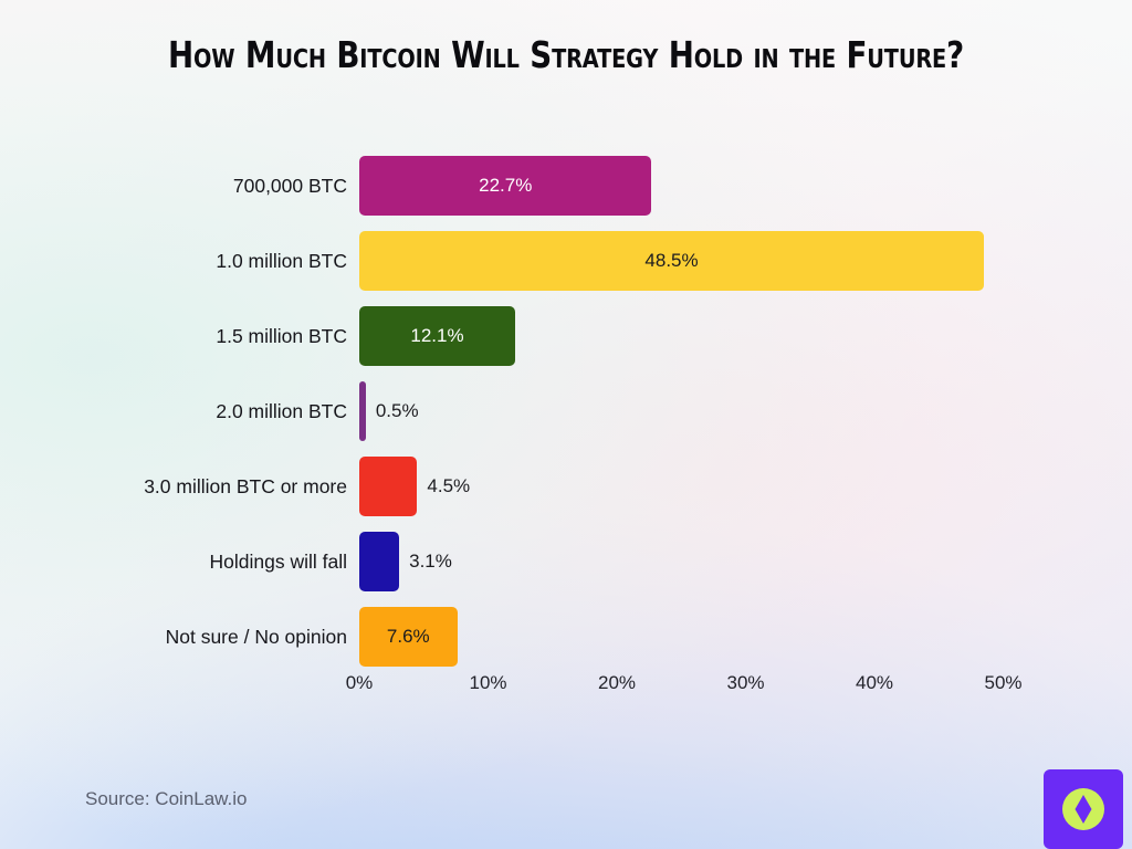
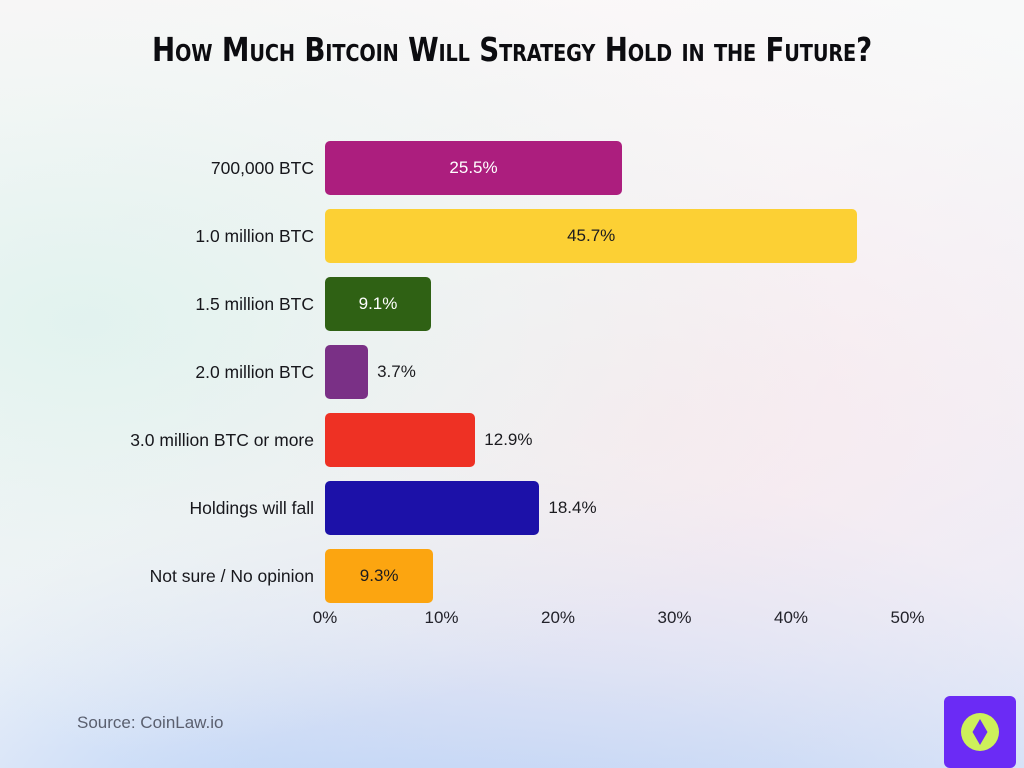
700,000 BTC: 22.7% -> 25.5%
1.0 million BTC: 48.5% -> 45.7%
1.5 million BTC: 12.1% -> 9.1%
2.0 million BTC: 0.5% -> 3.7%
3.0 million BTC or more: 4.5% -> 12.9%
Holdings will fall: 3.1% -> 18.4%
Not sure / No opinion: 7.6% -> 9.3%
